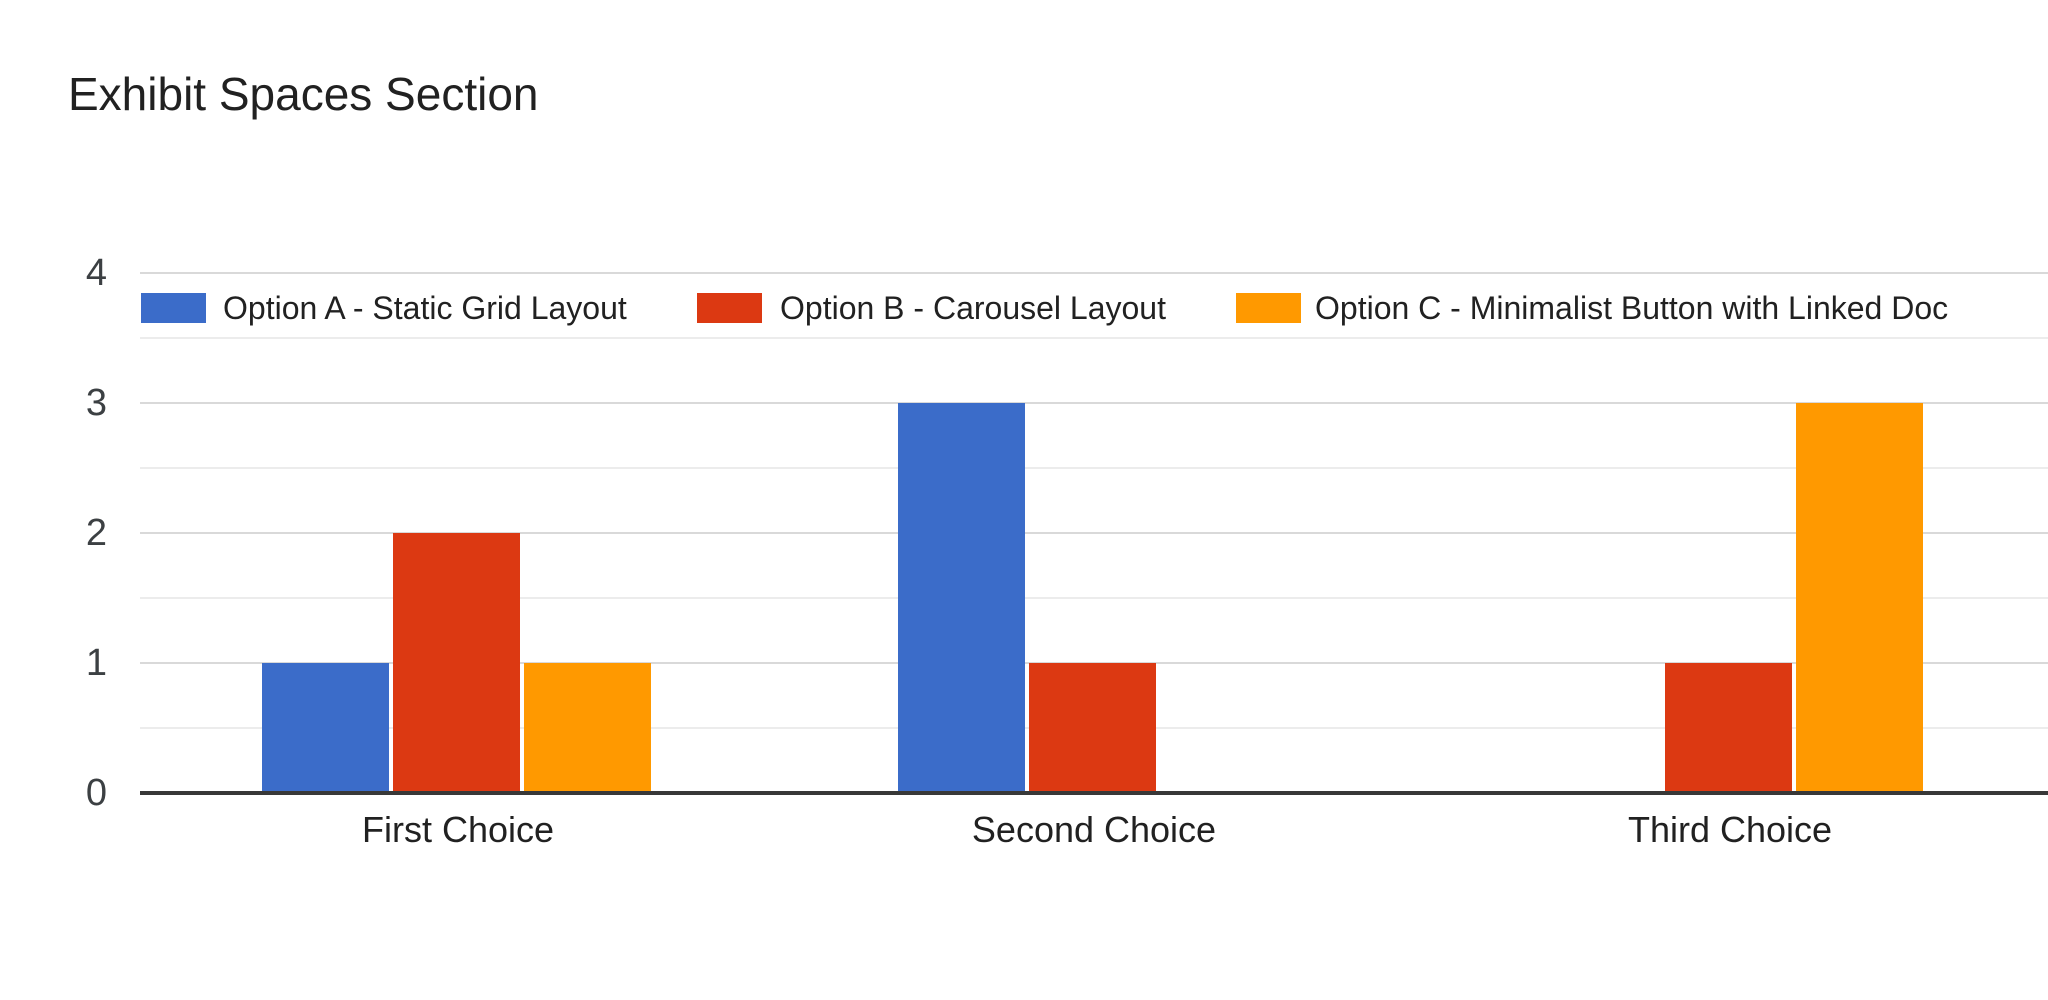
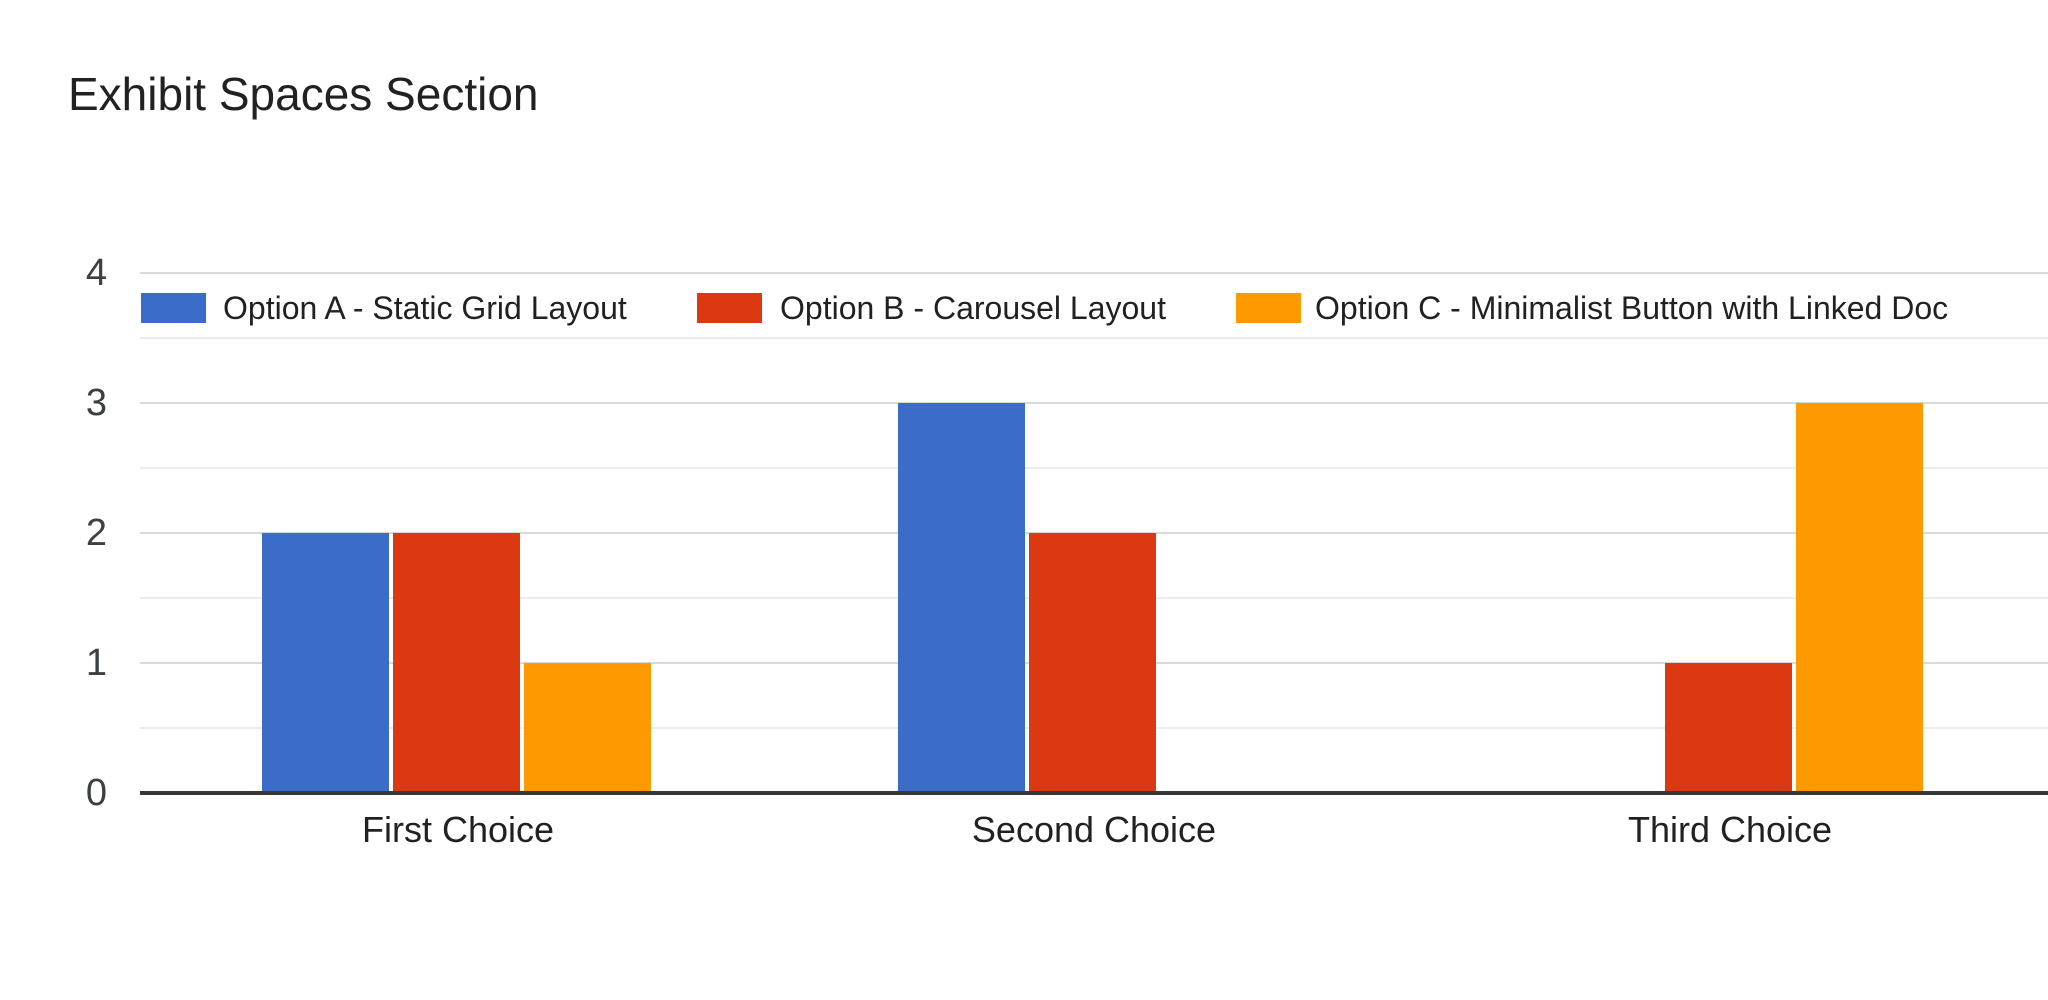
Option A - Static Grid Layout/First Choice: 1 -> 2
Option B - Carousel Layout/Second Choice: 1 -> 2
